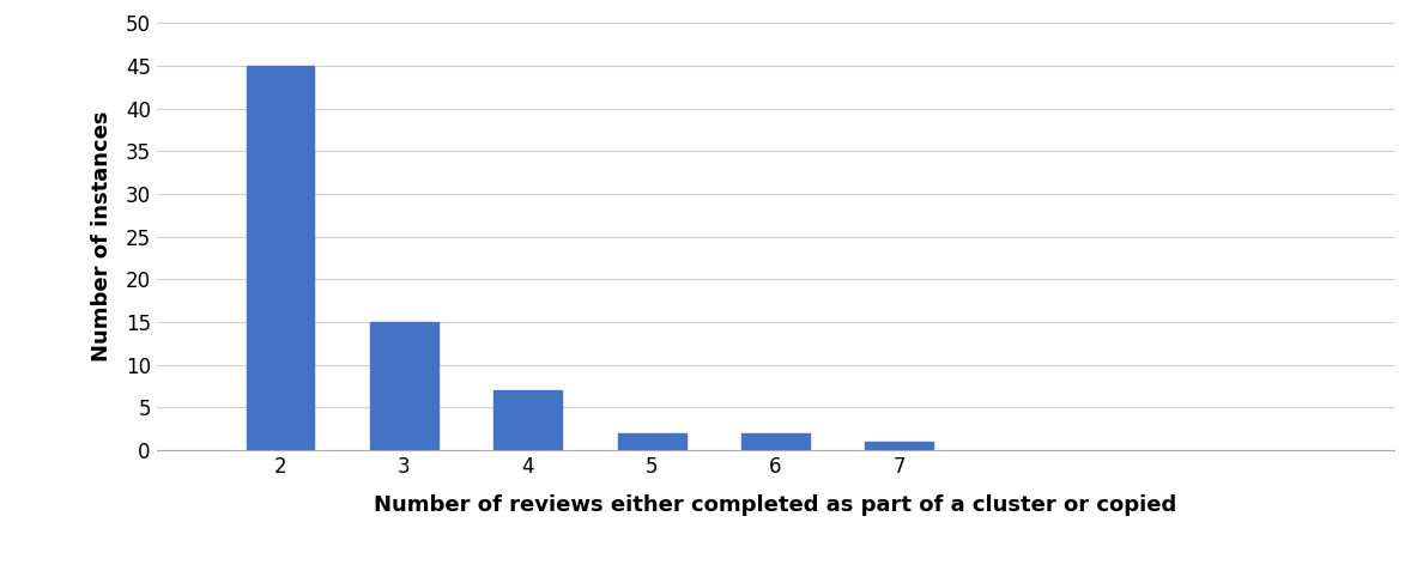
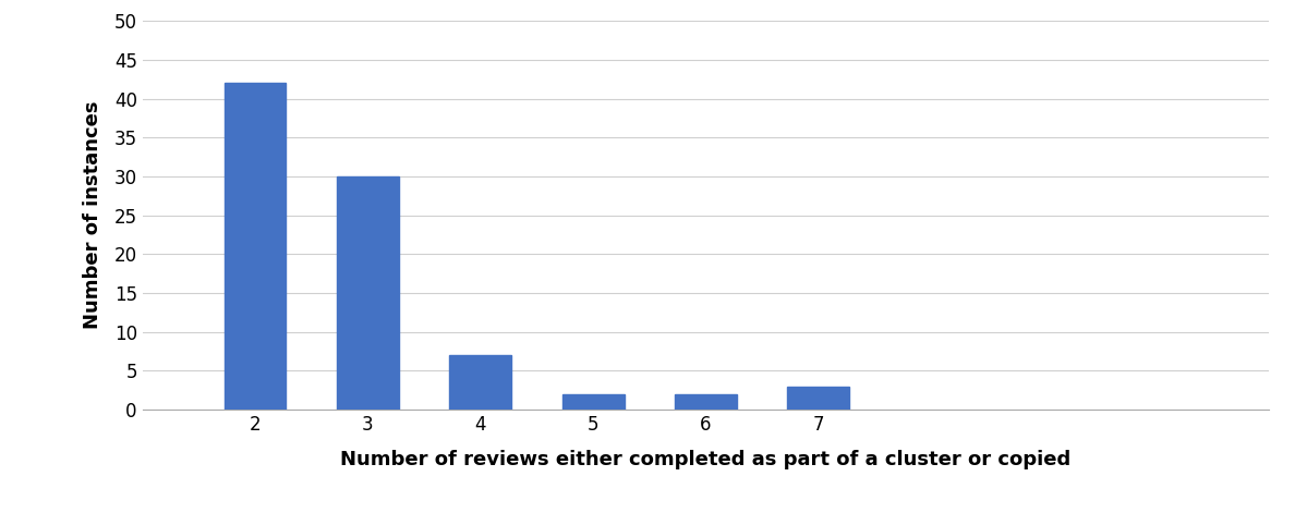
2: 45 -> 42
3: 15 -> 30
7: 1 -> 3
